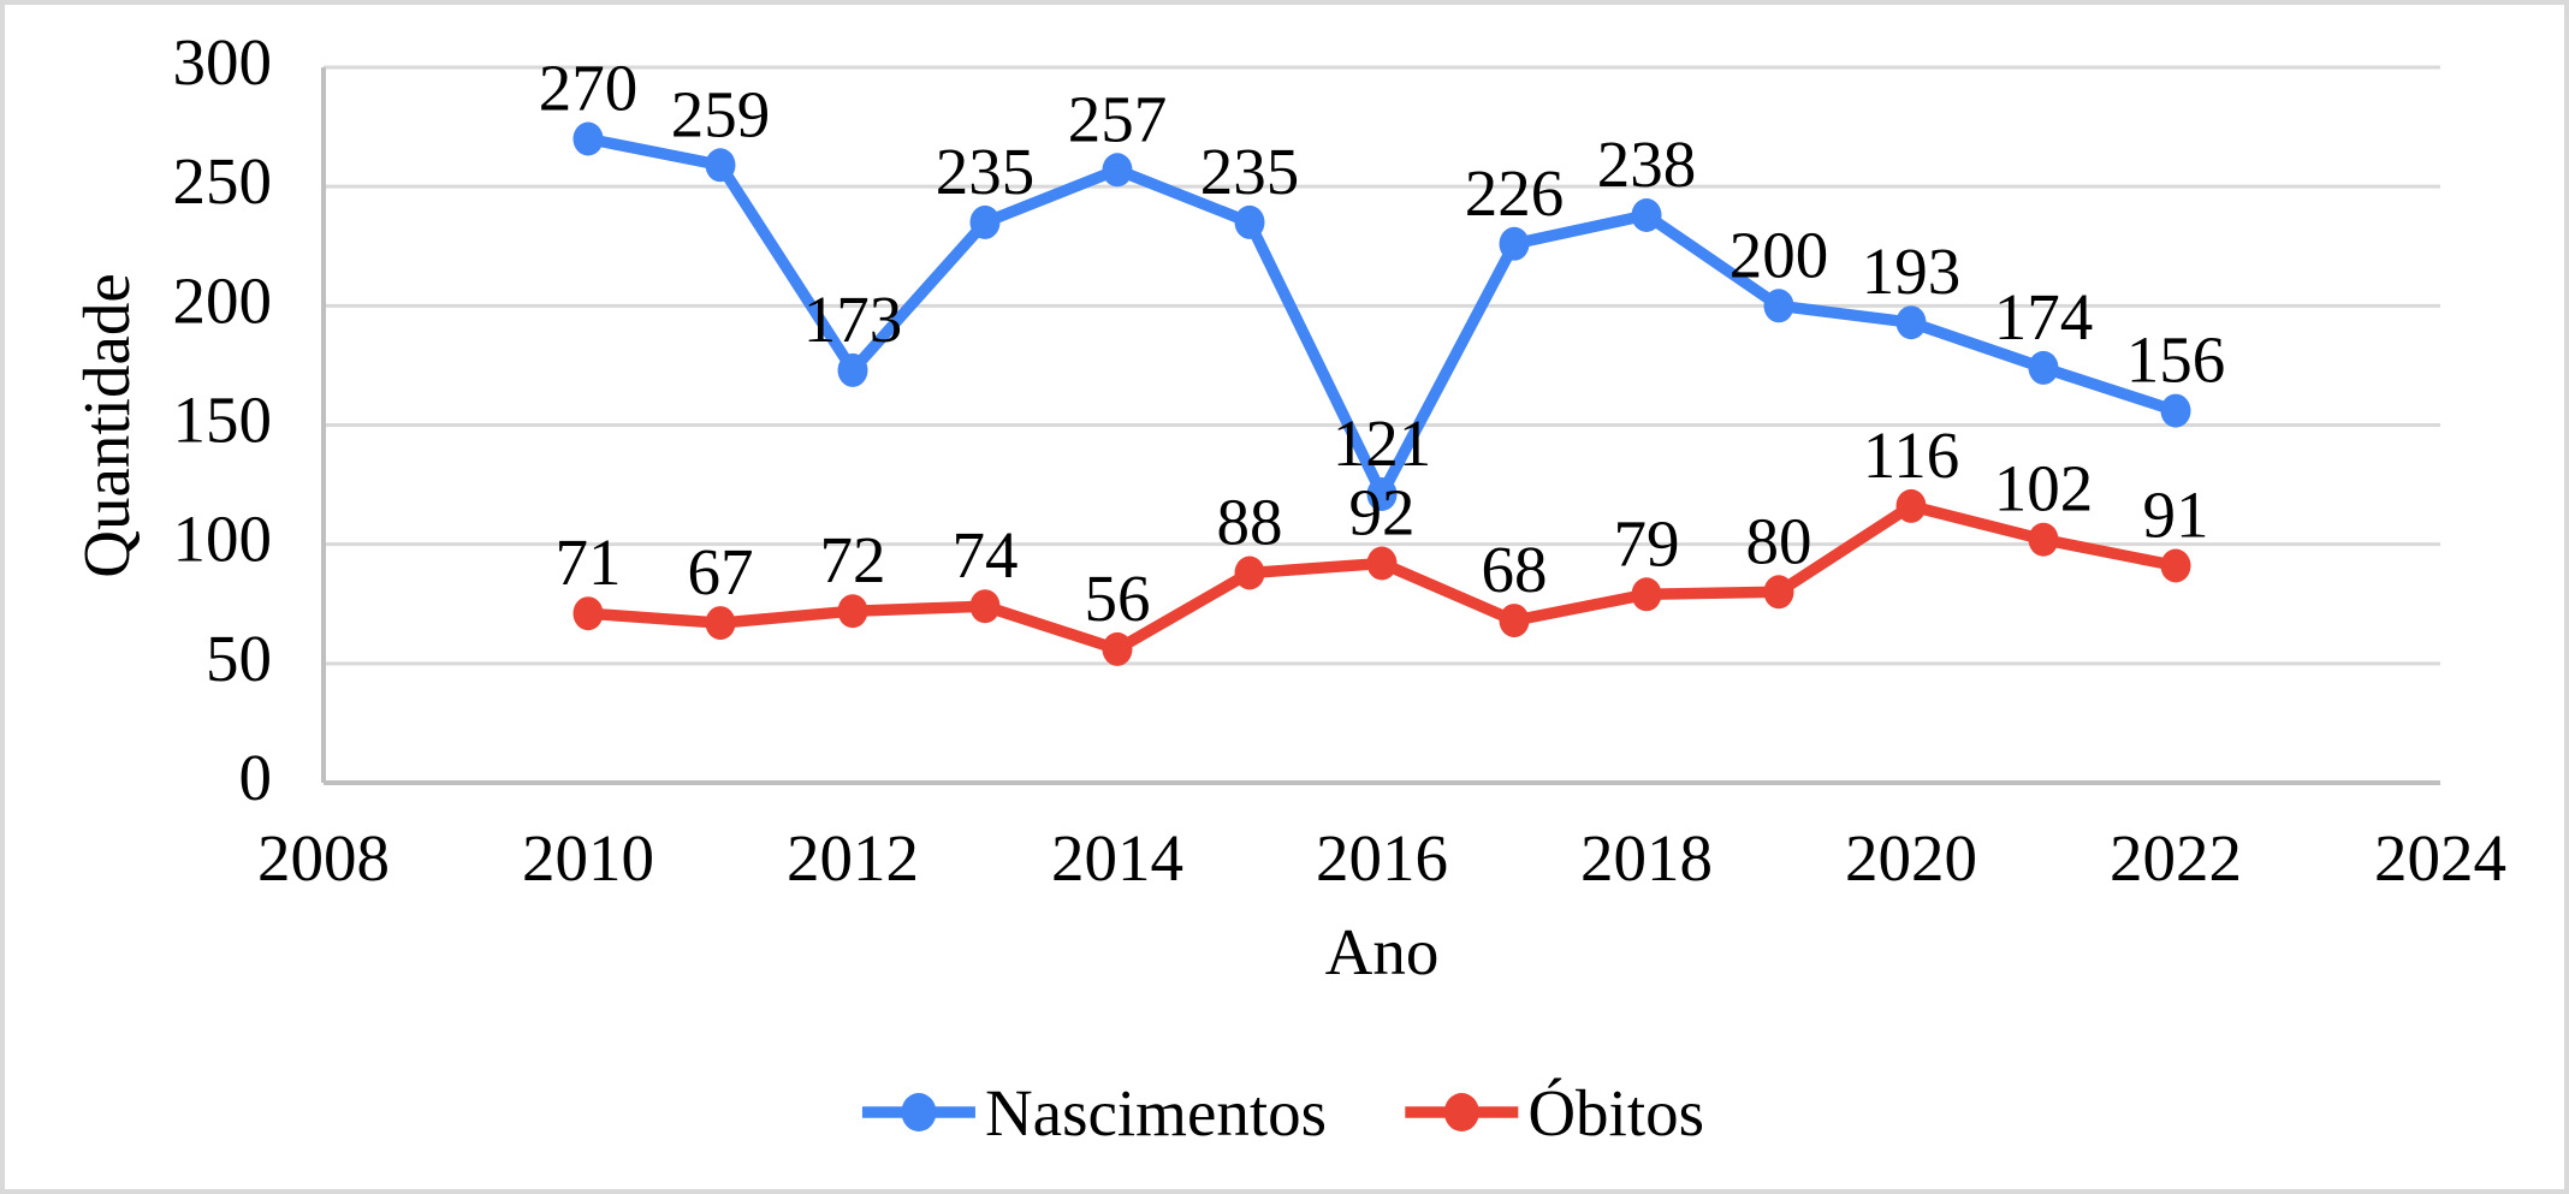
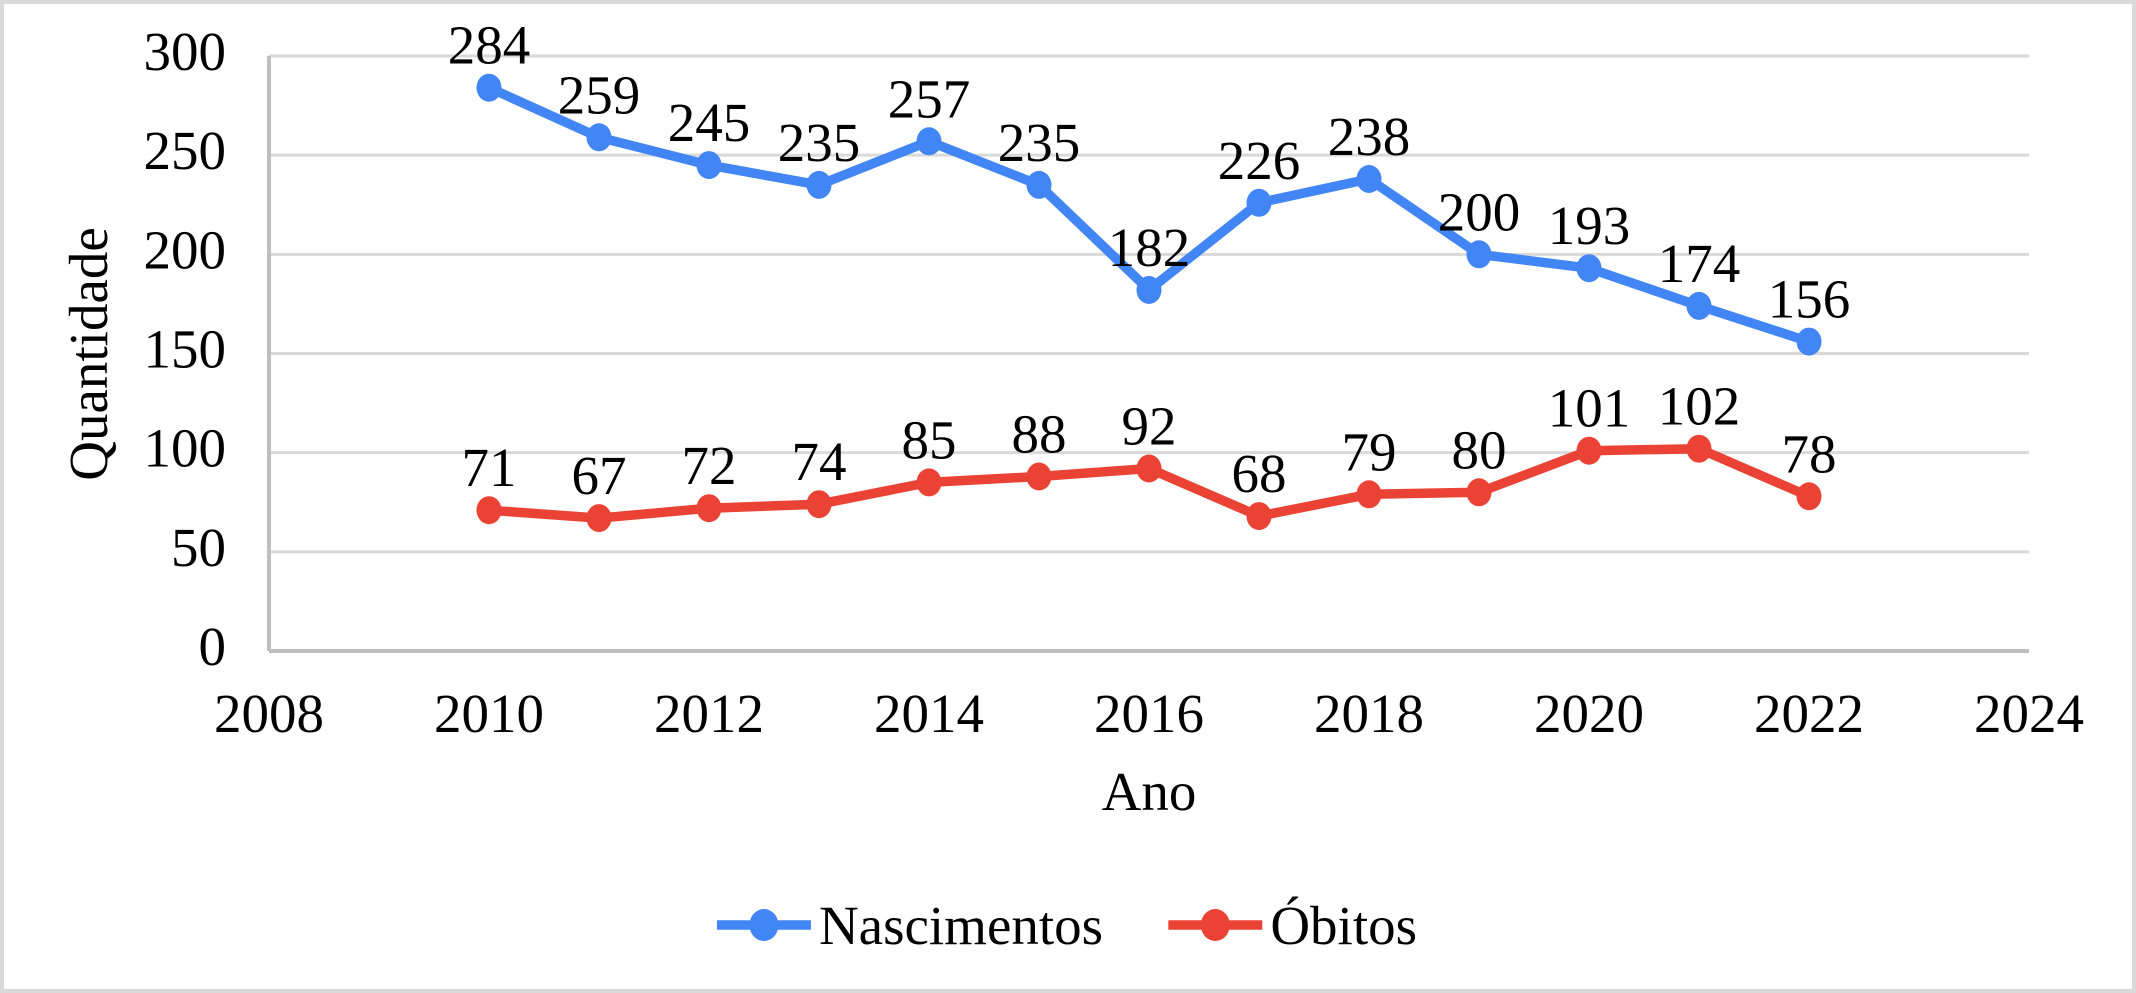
Nascimentos/2010: 270 -> 284
Nascimentos/2012: 173 -> 245
Óbitos/2014: 56 -> 85
Nascimentos/2016: 121 -> 182
Óbitos/2020: 116 -> 101
Óbitos/2022: 91 -> 78
